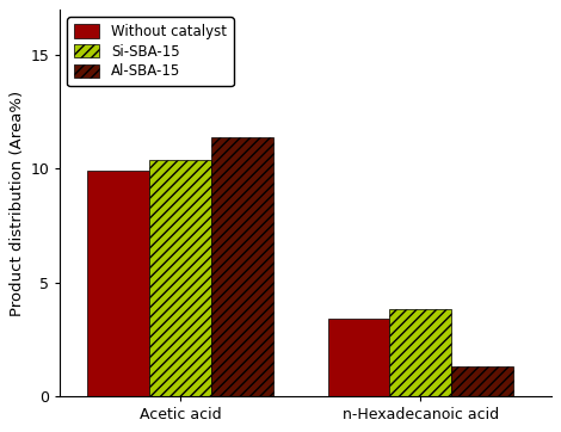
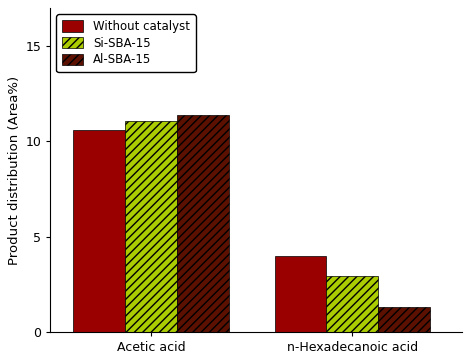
Without catalyst/Acetic acid: 9.9 -> 10.6
Si-SBA-15/Acetic acid: 10.4 -> 11.1
Without catalyst/n-Hexadecanoic acid: 3.4 -> 4.0
Si-SBA-15/n-Hexadecanoic acid: 3.8 -> 2.9
